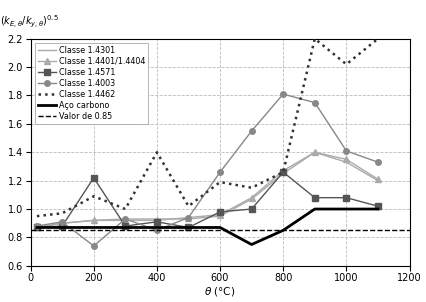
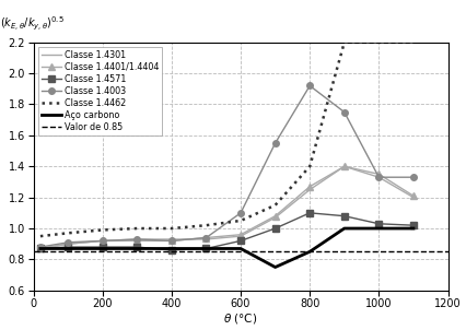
Classe 1.4571/200: 1.22 -> 0.88
Classe 1.4003/200: 0.74 -> 0.92
Classe 1.4462/200: 1.09 -> 0.99
Classe 1.4571/400: 0.91 -> 0.86
Classe 1.4003/400: 0.85 -> 0.92
Classe 1.4462/400: 1.40 -> 1.00
Classe 1.4571/600: 0.98 -> 0.92
Classe 1.4003/600: 1.26 -> 1.10
Classe 1.4462/600: 1.19 -> 1.05
Classe 1.4571/800: 1.26 -> 1.10
Classe 1.4003/800: 1.81 -> 1.92
Classe 1.4462/800: 1.26 -> 1.40
Classe 1.4571/1000: 1.08 -> 1.03
Classe 1.4003/1000: 1.41 -> 1.33
Classe 1.4462/1000: 2.02 -> 2.20
